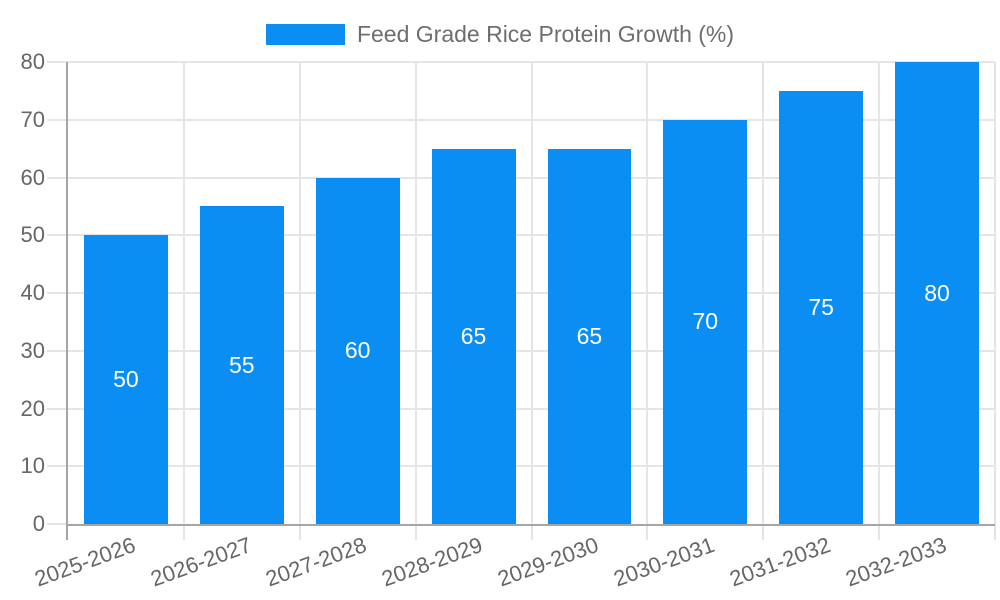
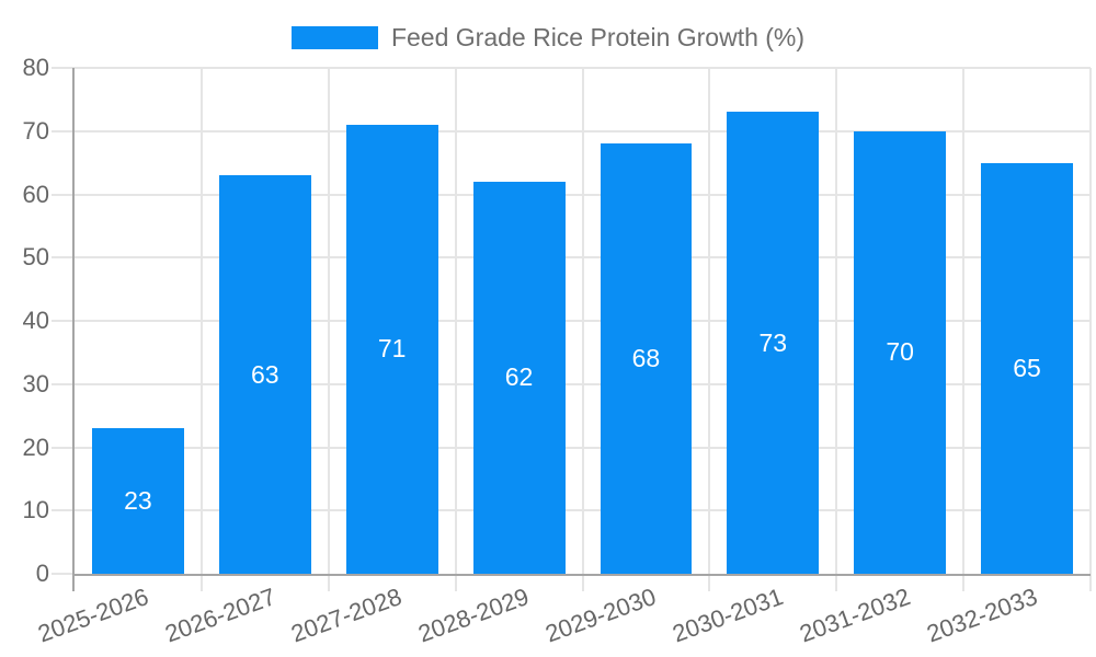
2025-2026: 50 -> 23
2026-2027: 55 -> 63
2027-2028: 60 -> 71
2028-2029: 65 -> 62
2029-2030: 65 -> 68
2030-2031: 70 -> 73
2031-2032: 75 -> 70
2032-2033: 80 -> 65
